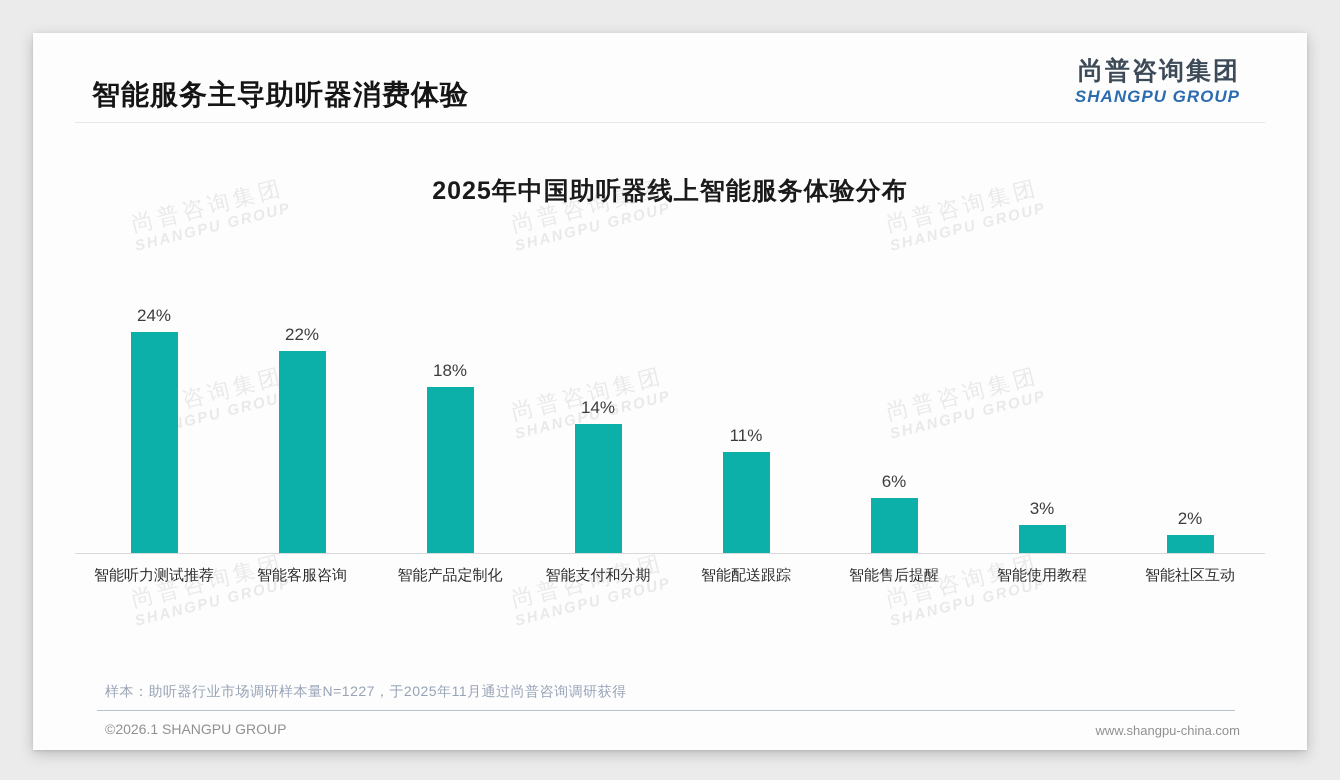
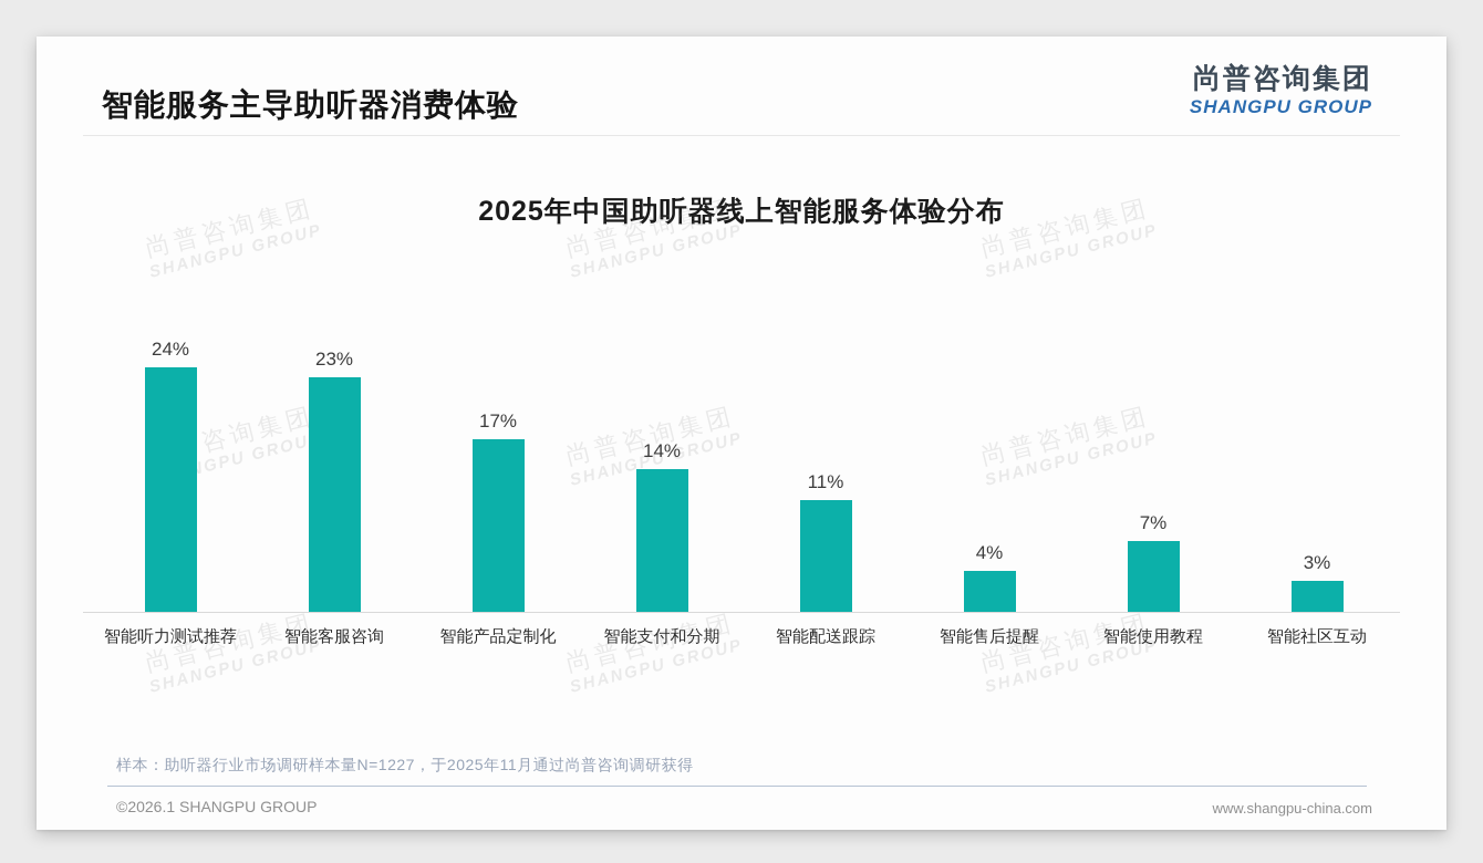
智能客服咨询: 22% -> 23%
智能产品定制化: 18% -> 17%
智能售后提醒: 6% -> 4%
智能使用教程: 3% -> 7%
智能社区互动: 2% -> 3%
